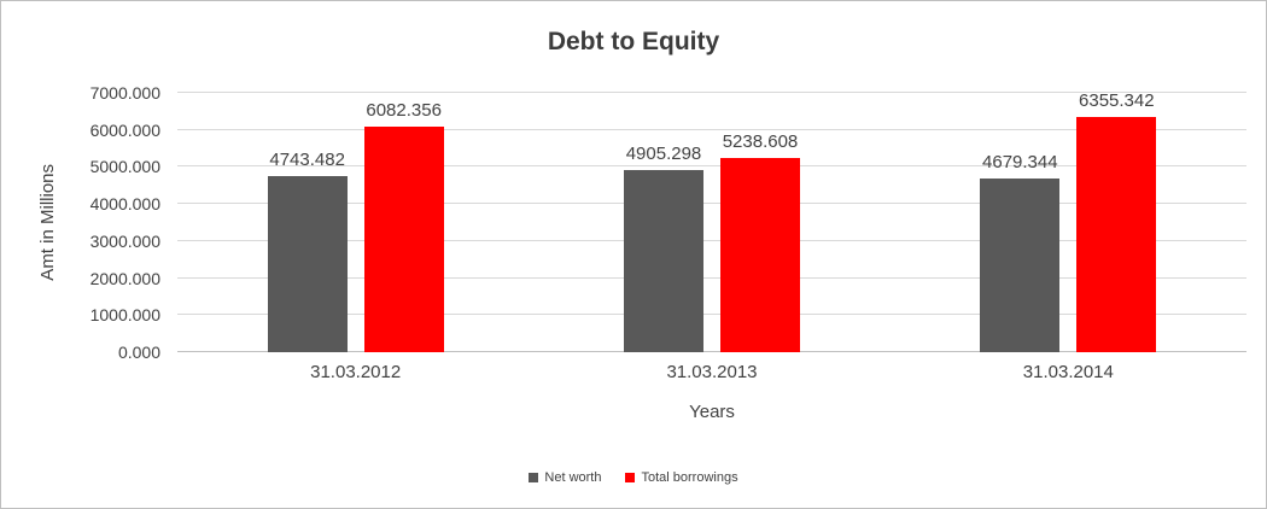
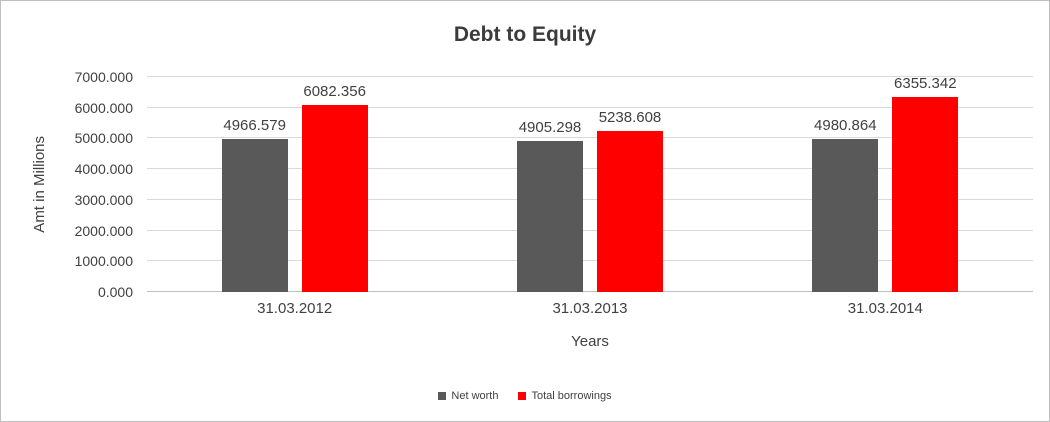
Net worth/31.03.2012: 4743.482 -> 4966.579
Net worth/31.03.2014: 4679.344 -> 4980.864
